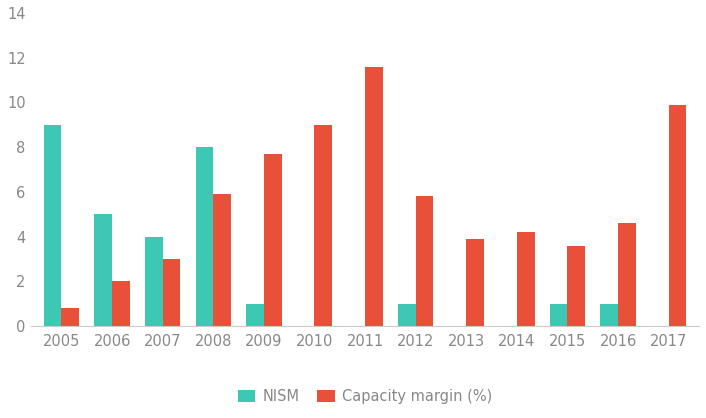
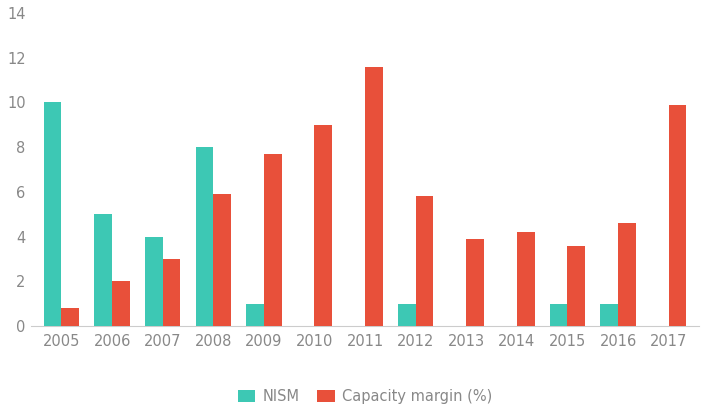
NISM/2005: 9 -> 10
